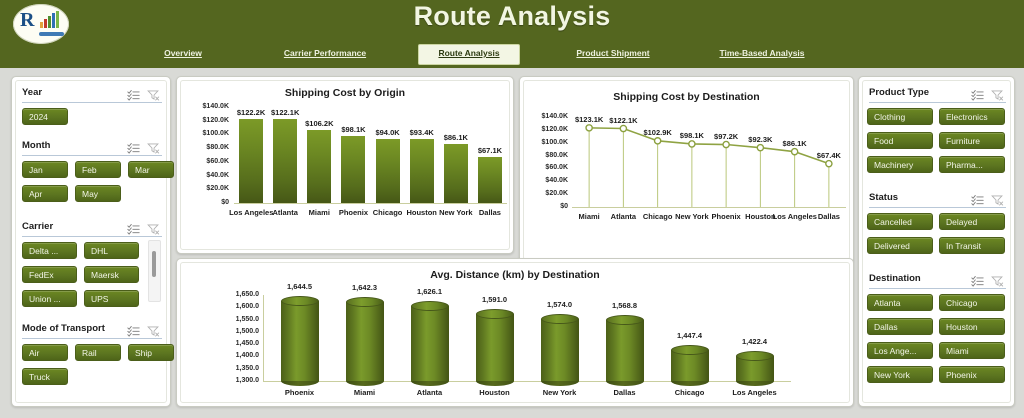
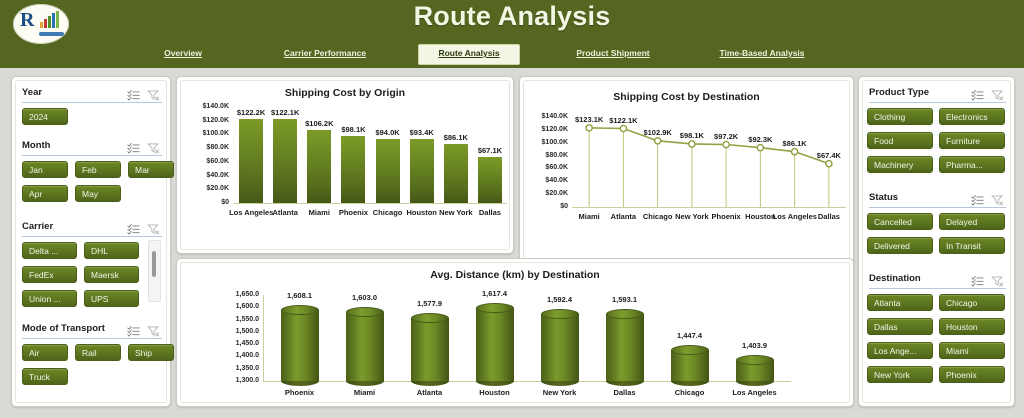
Avg. Distance (km) by Destination/Phoenix: 1,644.5 -> 1,608.1
Avg. Distance (km) by Destination/Miami: 1,642.3 -> 1,603.0
Avg. Distance (km) by Destination/Atlanta: 1,626.1 -> 1,577.9
Avg. Distance (km) by Destination/Houston: 1,591.0 -> 1,617.4
Avg. Distance (km) by Destination/New York: 1,574.0 -> 1,592.4
Avg. Distance (km) by Destination/Dallas: 1,568.8 -> 1,593.1
Avg. Distance (km) by Destination/Los Angeles: 1,422.4 -> 1,403.9
